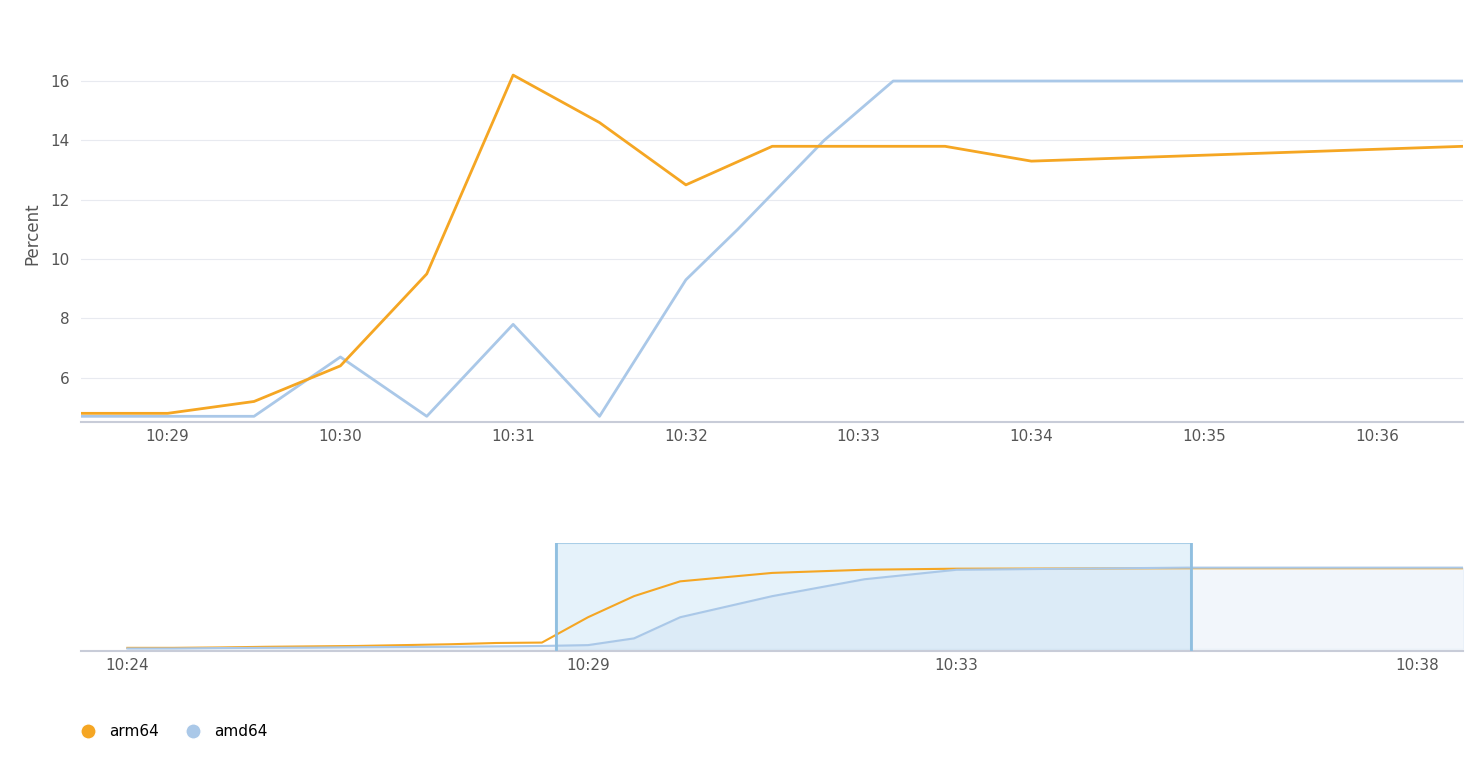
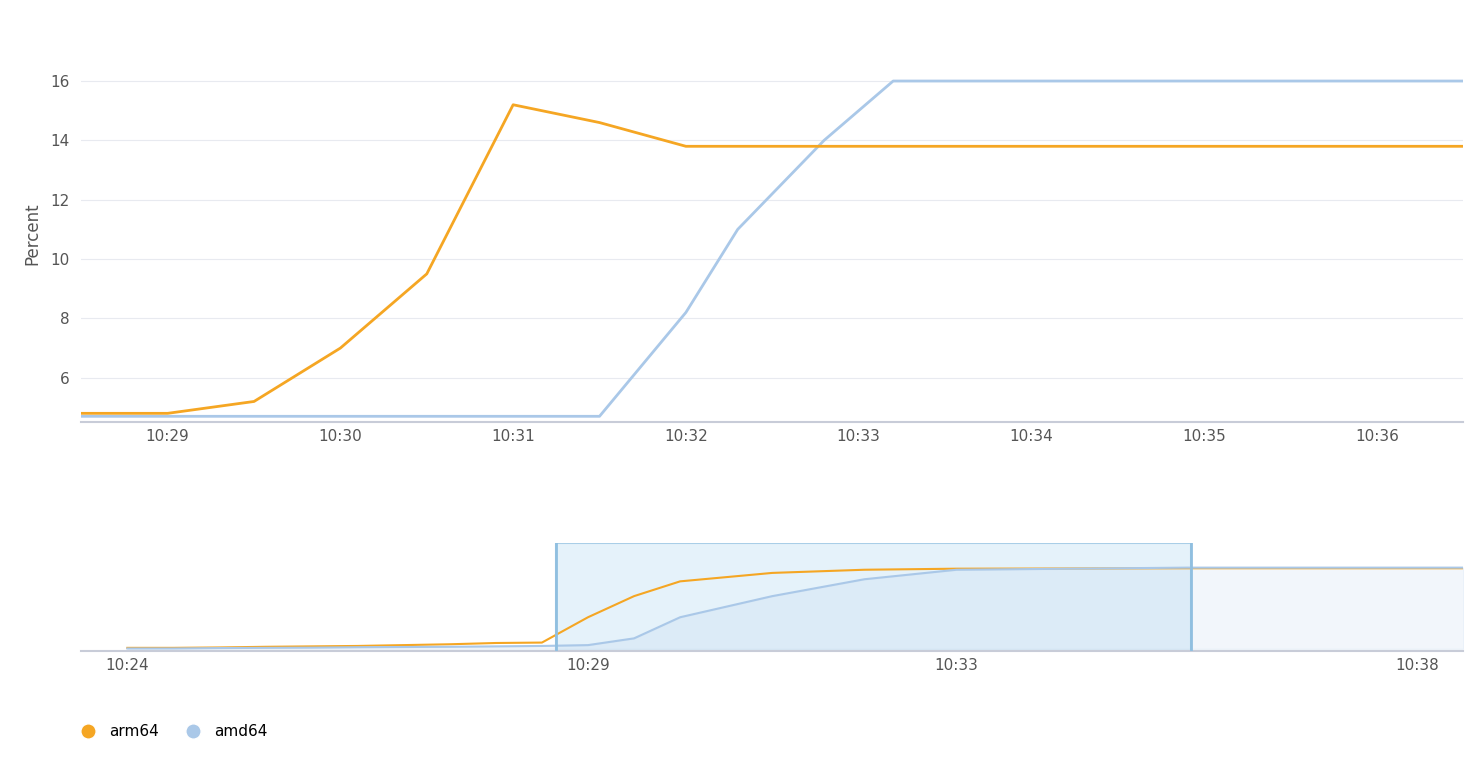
arm64/10:30: 6.4 -> 7.0
amd64/10:30: 6.7 -> 4.7
arm64/10:31: 16.2 -> 15.2
amd64/10:31: 7.8 -> 4.7
arm64/10:32: 12.5 -> 13.8
amd64/10:32: 9.3 -> 8.2
arm64/10:34: 13.3 -> 13.8
